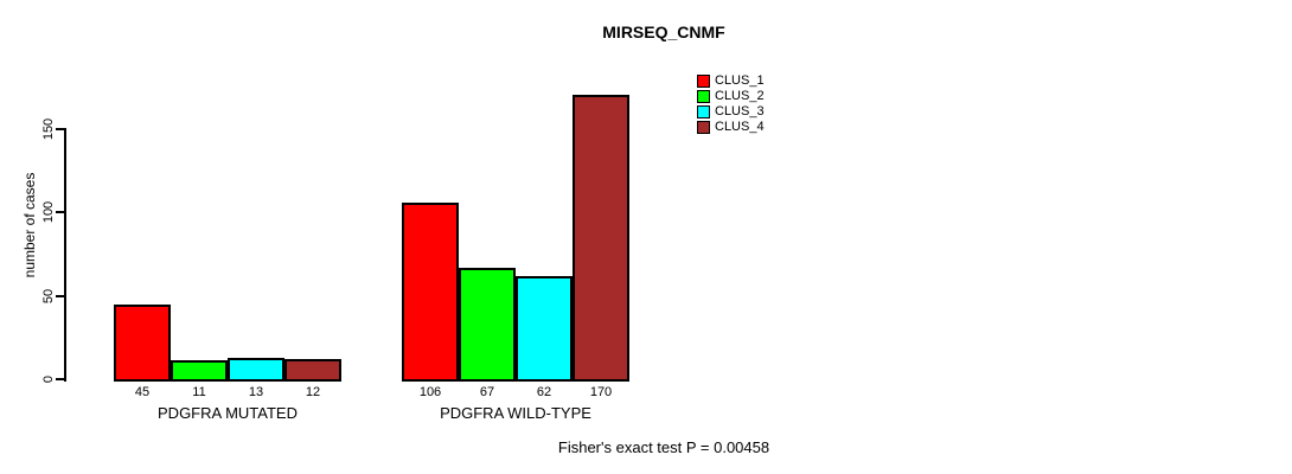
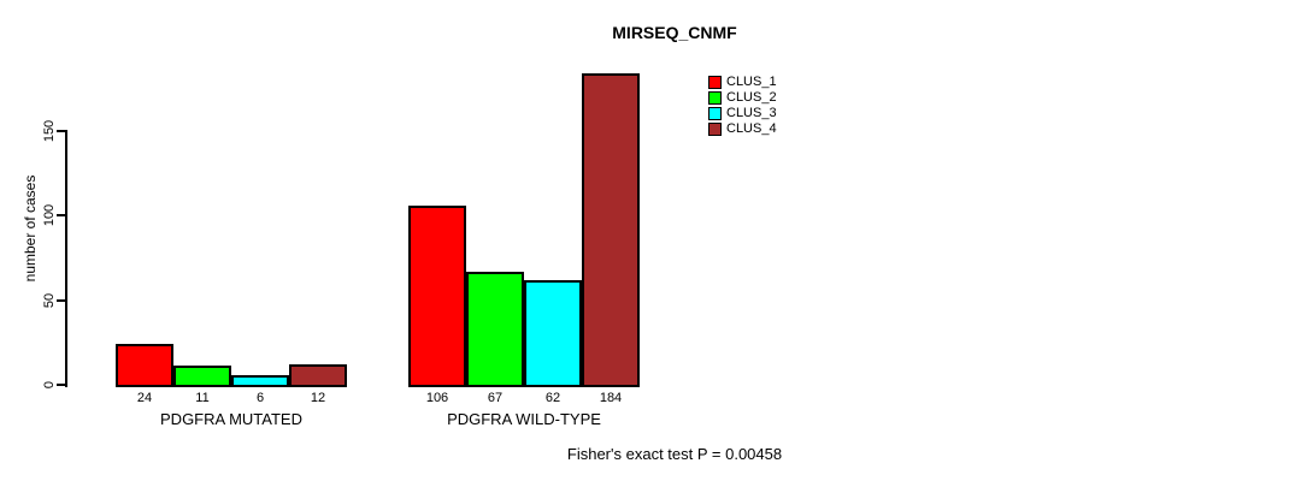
CLUS_1/PDGFRA MUTATED: 45 -> 24
CLUS_3/PDGFRA MUTATED: 13 -> 6
CLUS_4/PDGFRA WILD-TYPE: 170 -> 184
